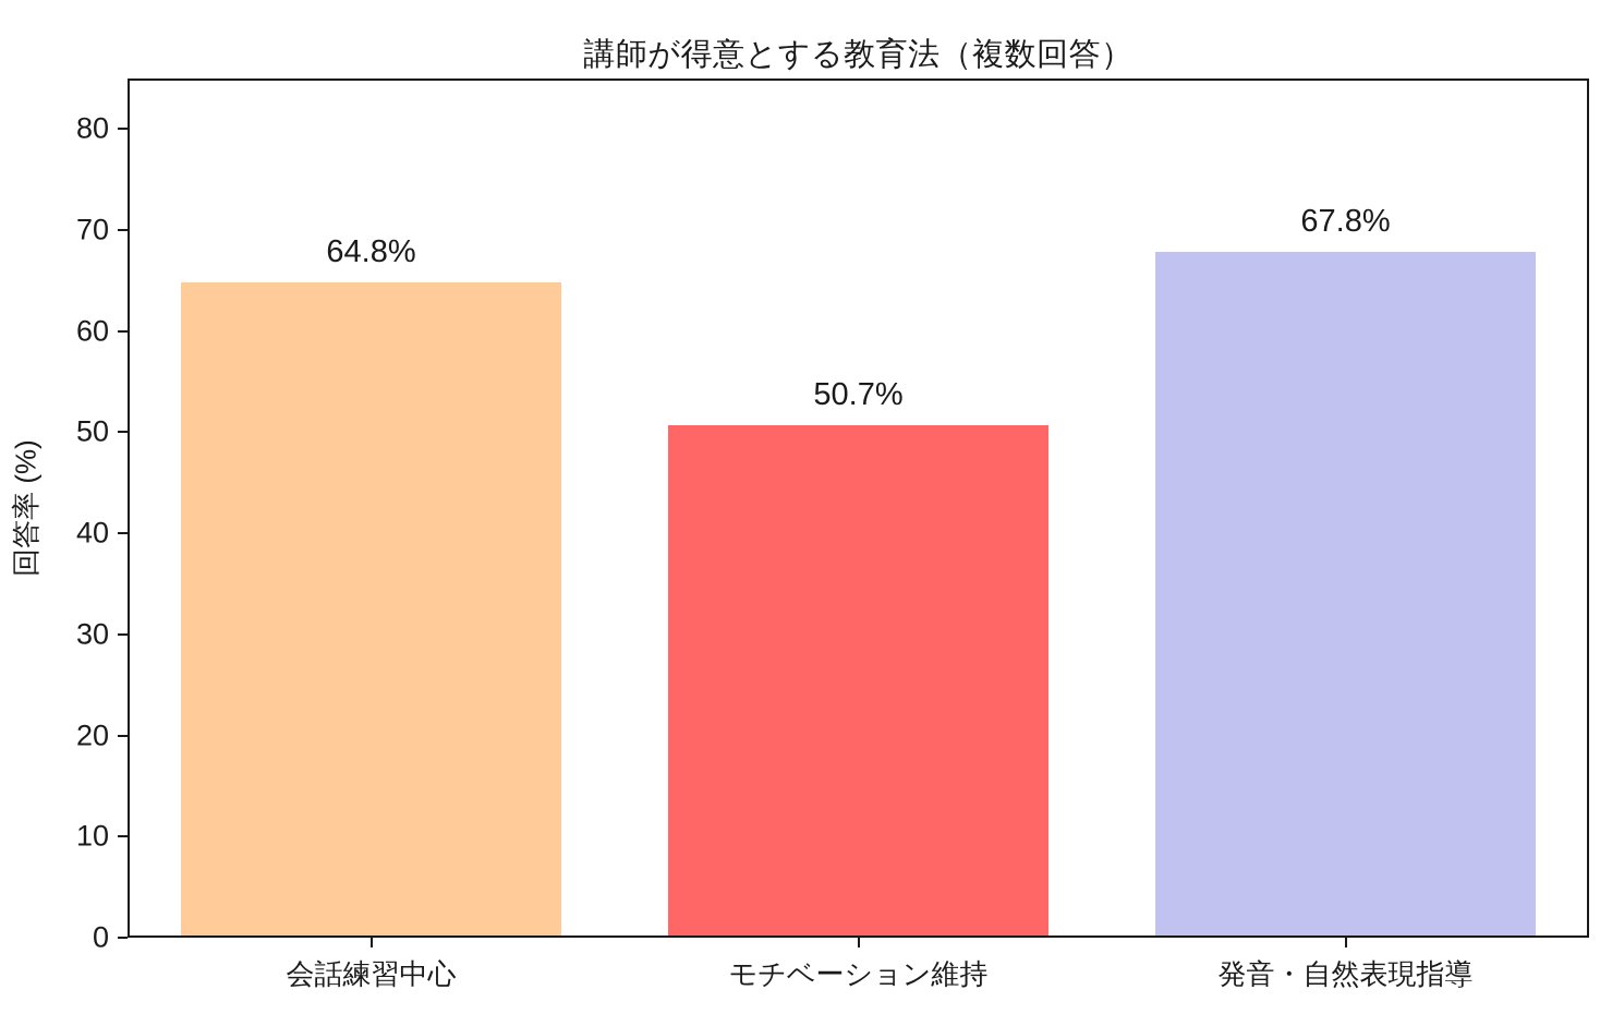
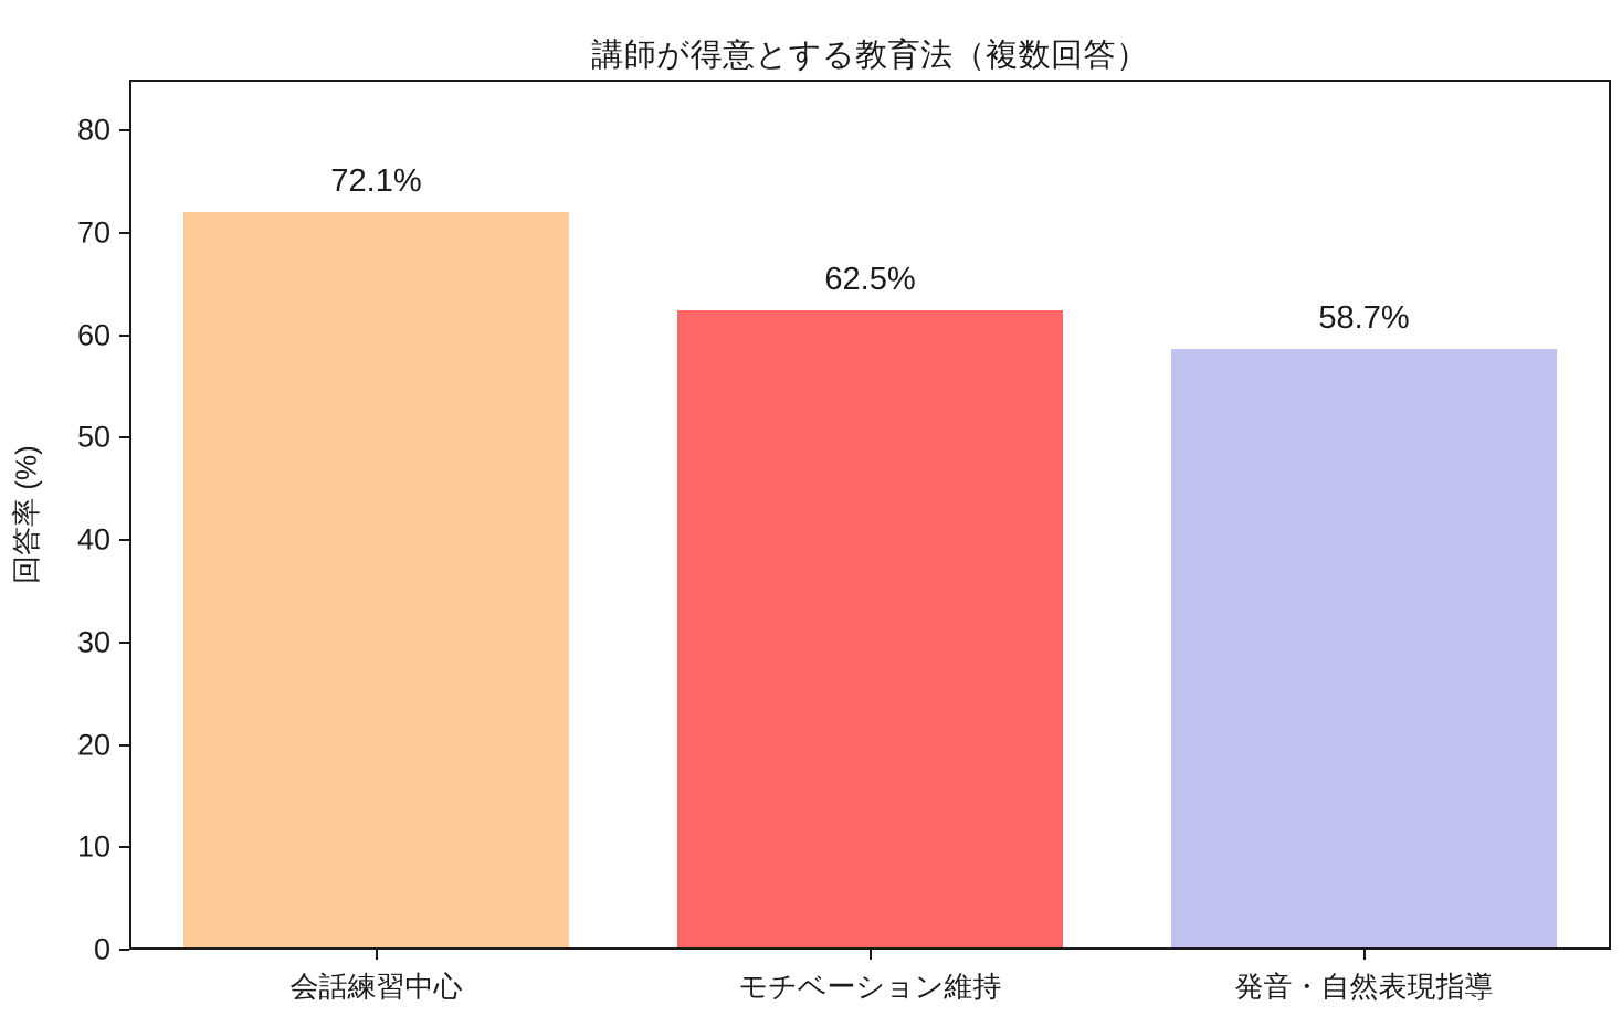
会話練習中心: 64.8% -> 72.1%
モチベーション維持: 50.7% -> 62.5%
発音・自然表現指導: 67.8% -> 58.7%
